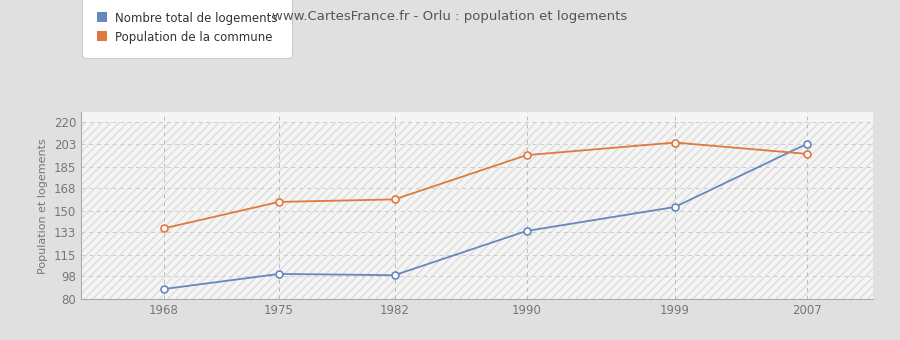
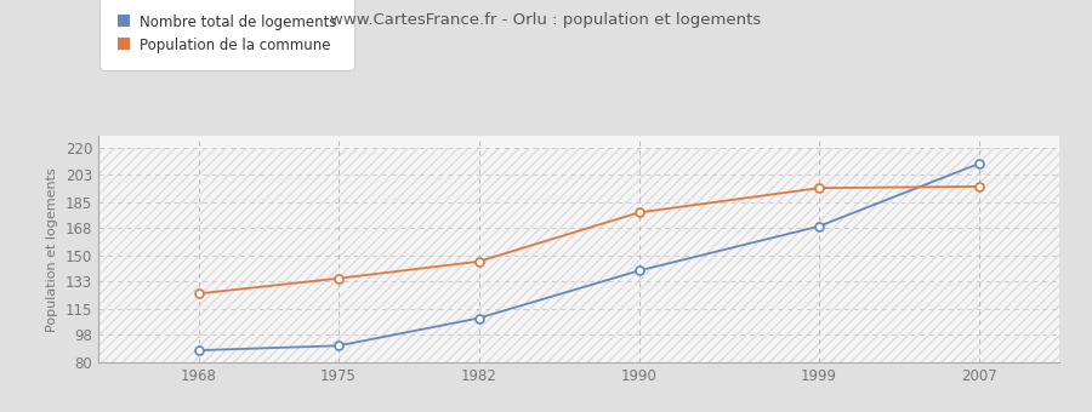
Population de la commune/1968: 136 -> 125
Nombre total de logements/1975: 100 -> 91
Population de la commune/1975: 157 -> 135
Nombre total de logements/1982: 99 -> 109
Population de la commune/1982: 159 -> 146
Nombre total de logements/1990: 134 -> 140
Population de la commune/1990: 194 -> 178
Nombre total de logements/1999: 153 -> 169
Population de la commune/1999: 204 -> 194
Nombre total de logements/2007: 203 -> 210
